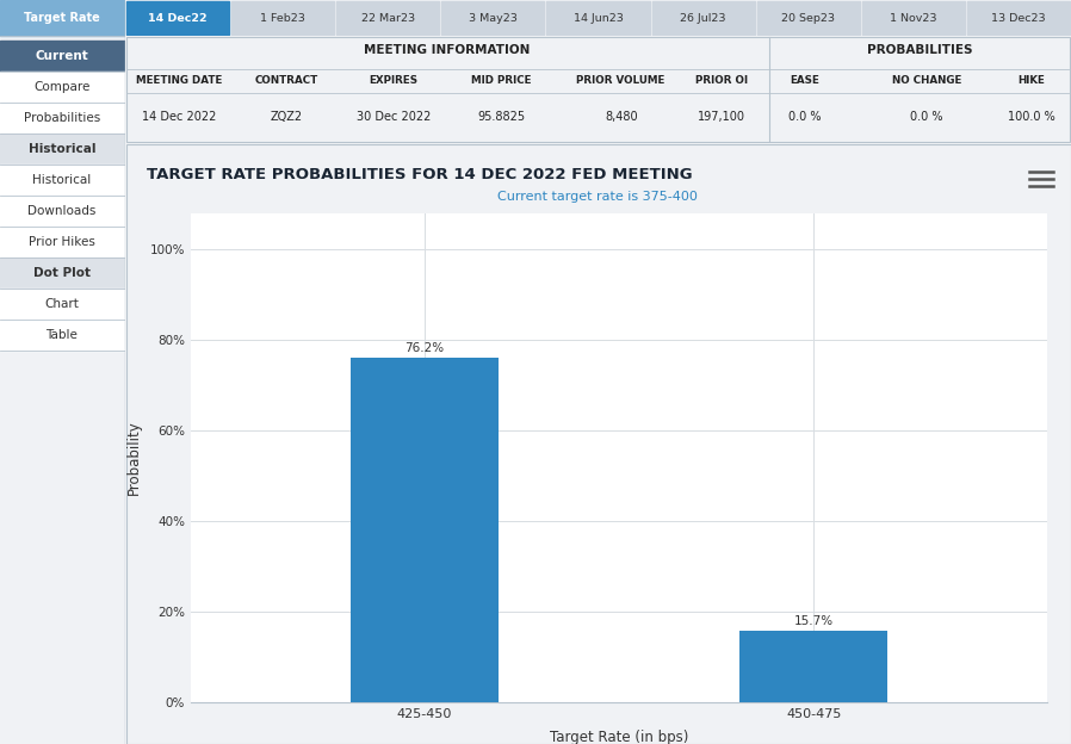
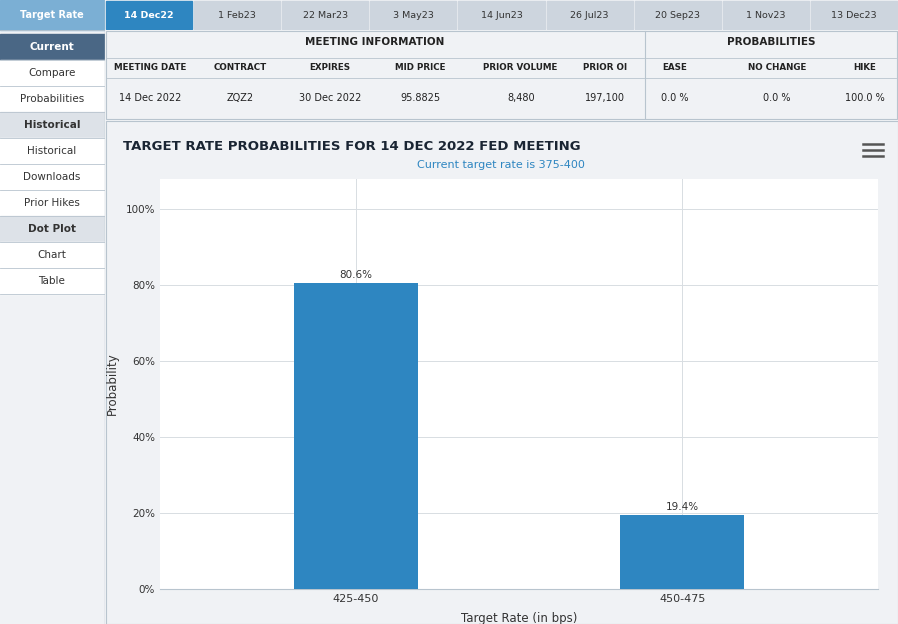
425-450: 76.2% -> 80.6%
450-475: 15.7% -> 19.4%
